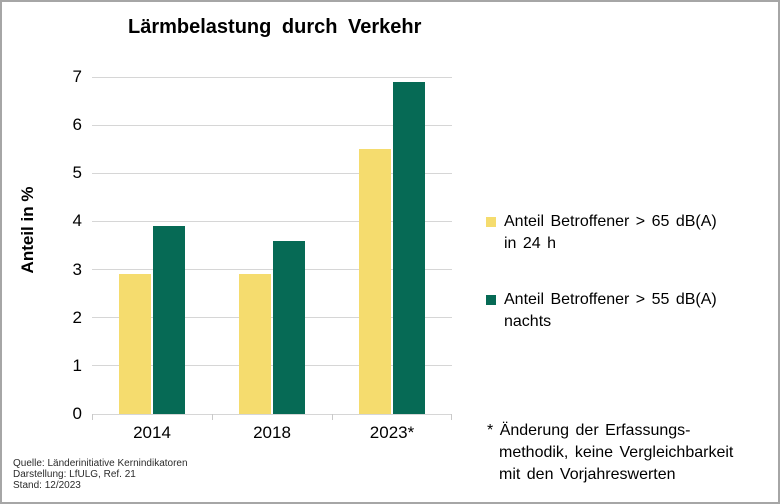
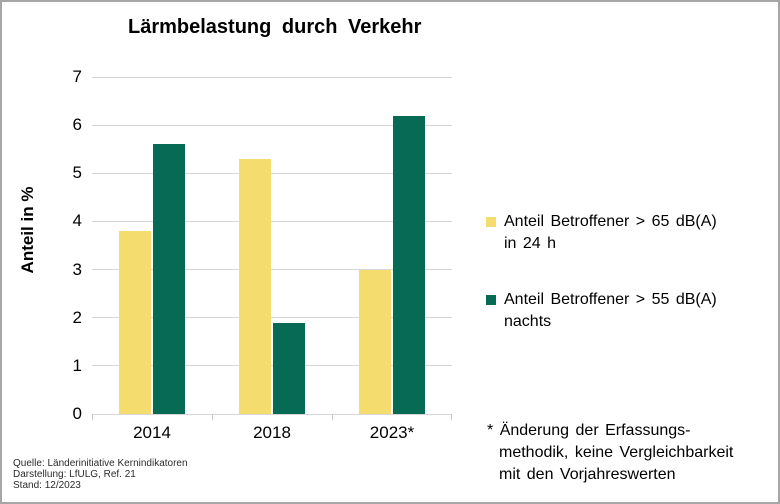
Anteil Betroffener > 65 dB(A) in 24 h/2014: 2.9 -> 3.8
Anteil Betroffener > 55 dB(A) nachts/2014: 3.9 -> 5.6
Anteil Betroffener > 65 dB(A) in 24 h/2018: 2.9 -> 5.3
Anteil Betroffener > 55 dB(A) nachts/2018: 3.6 -> 1.9
Anteil Betroffener > 65 dB(A) in 24 h/2023*: 5.5 -> 3.0
Anteil Betroffener > 55 dB(A) nachts/2023*: 6.9 -> 6.2
